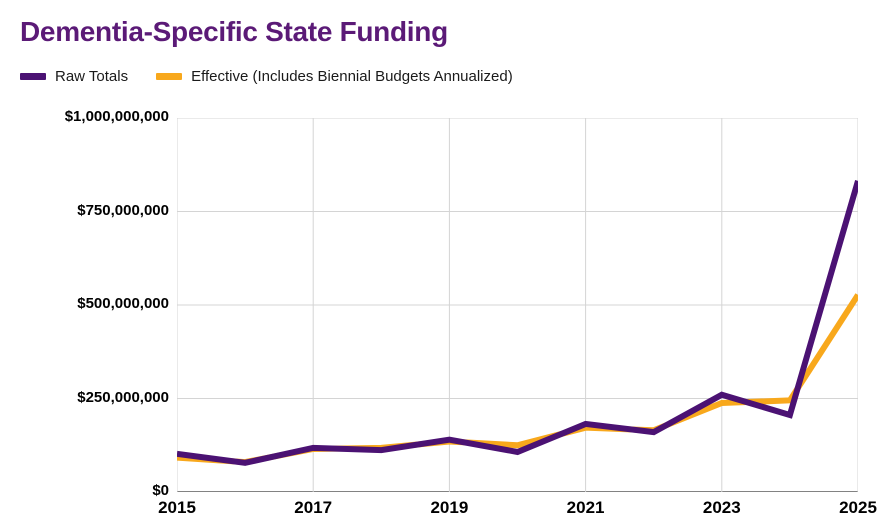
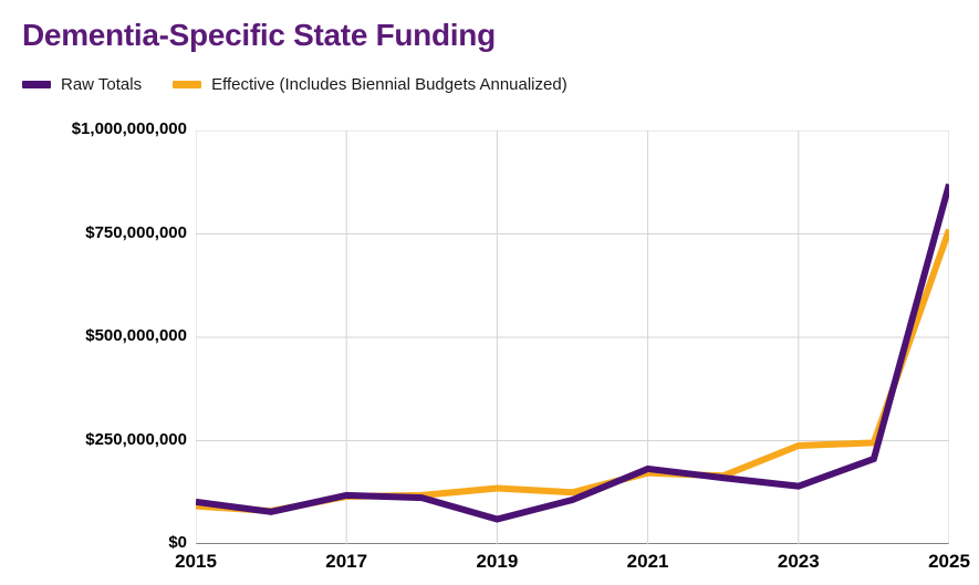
Raw Totals/2019: $140000000 -> $60000000
Raw Totals/2023: $260000000 -> $140000000
Raw Totals/2025: $830000000 -> $870000000
Effective (Includes Biennial Budgets Annualized)/2025: $530000000 -> $760000000
